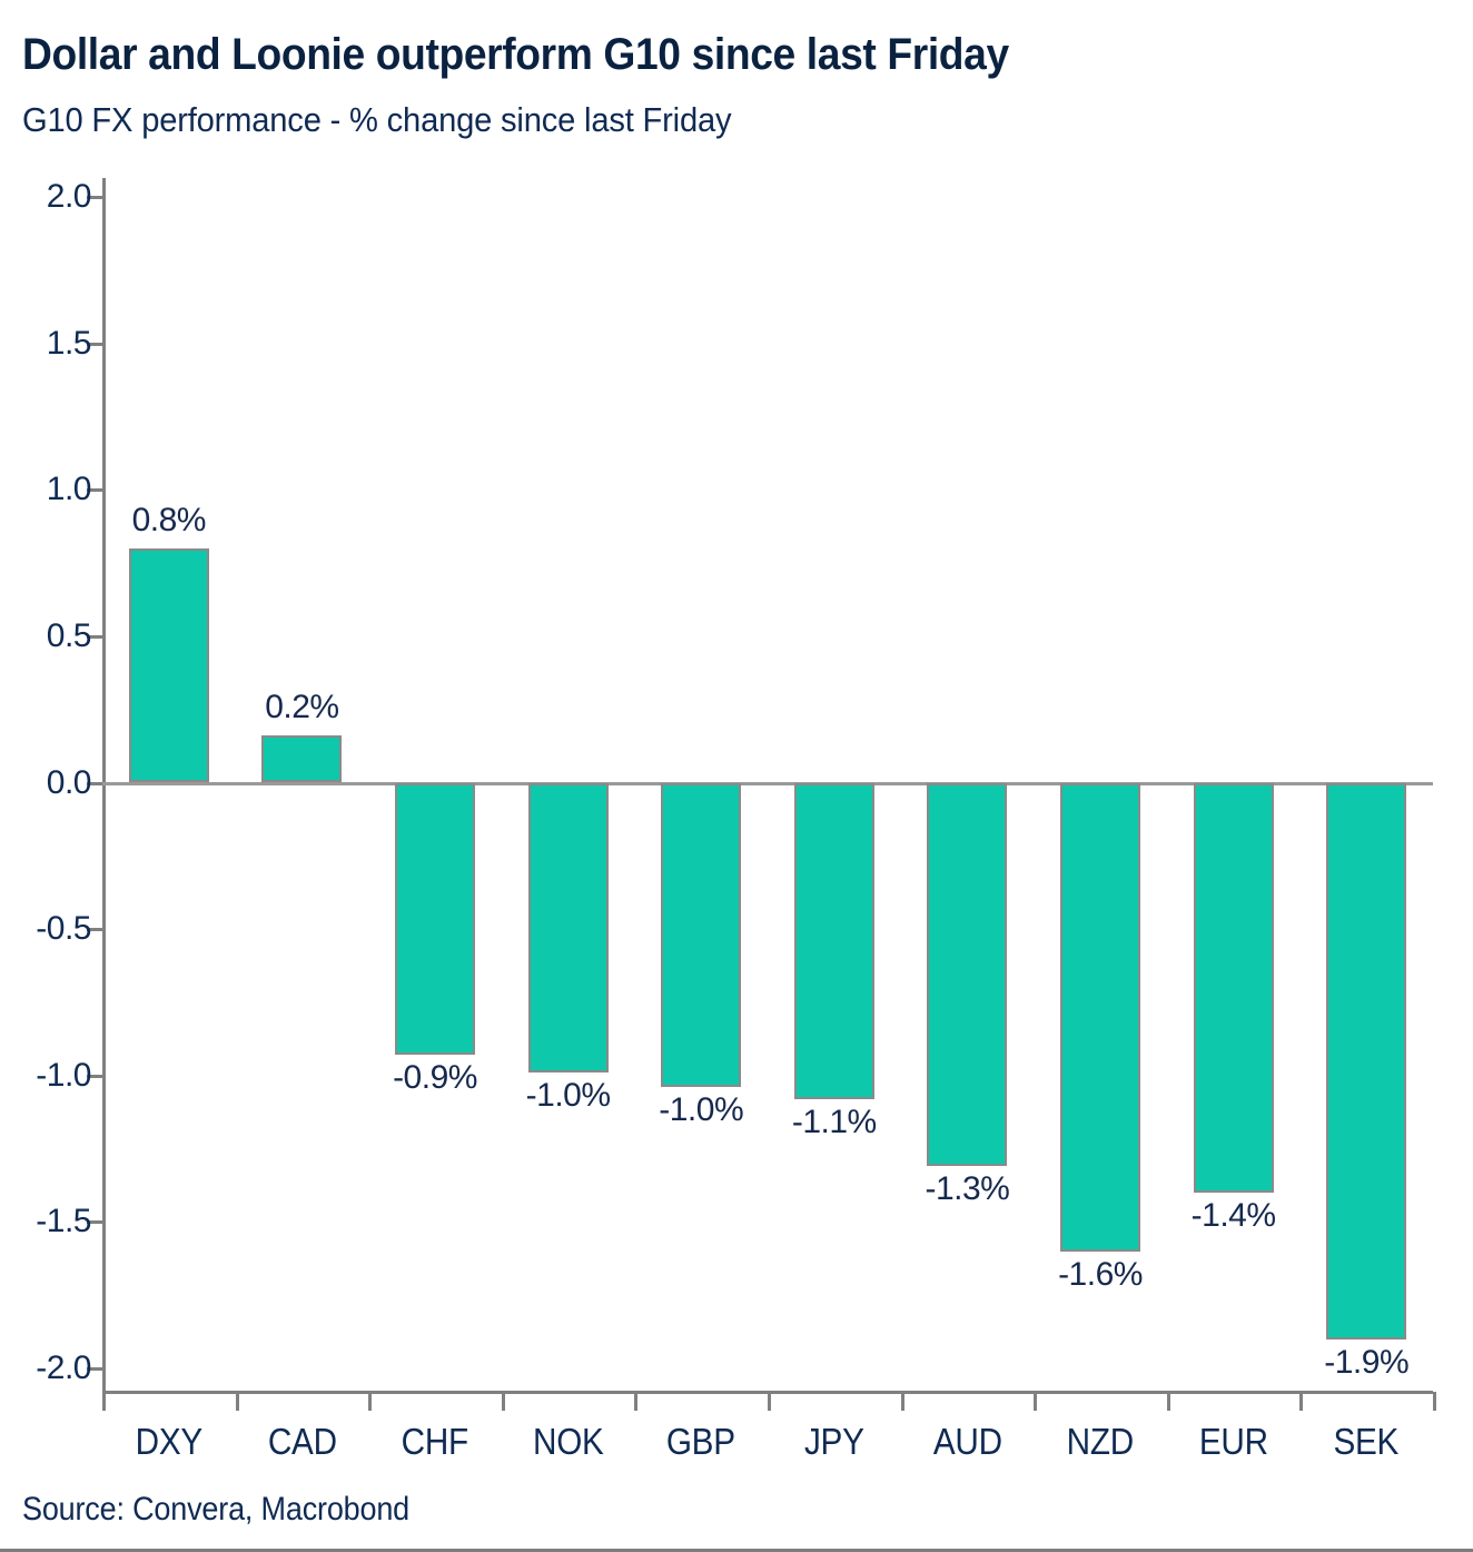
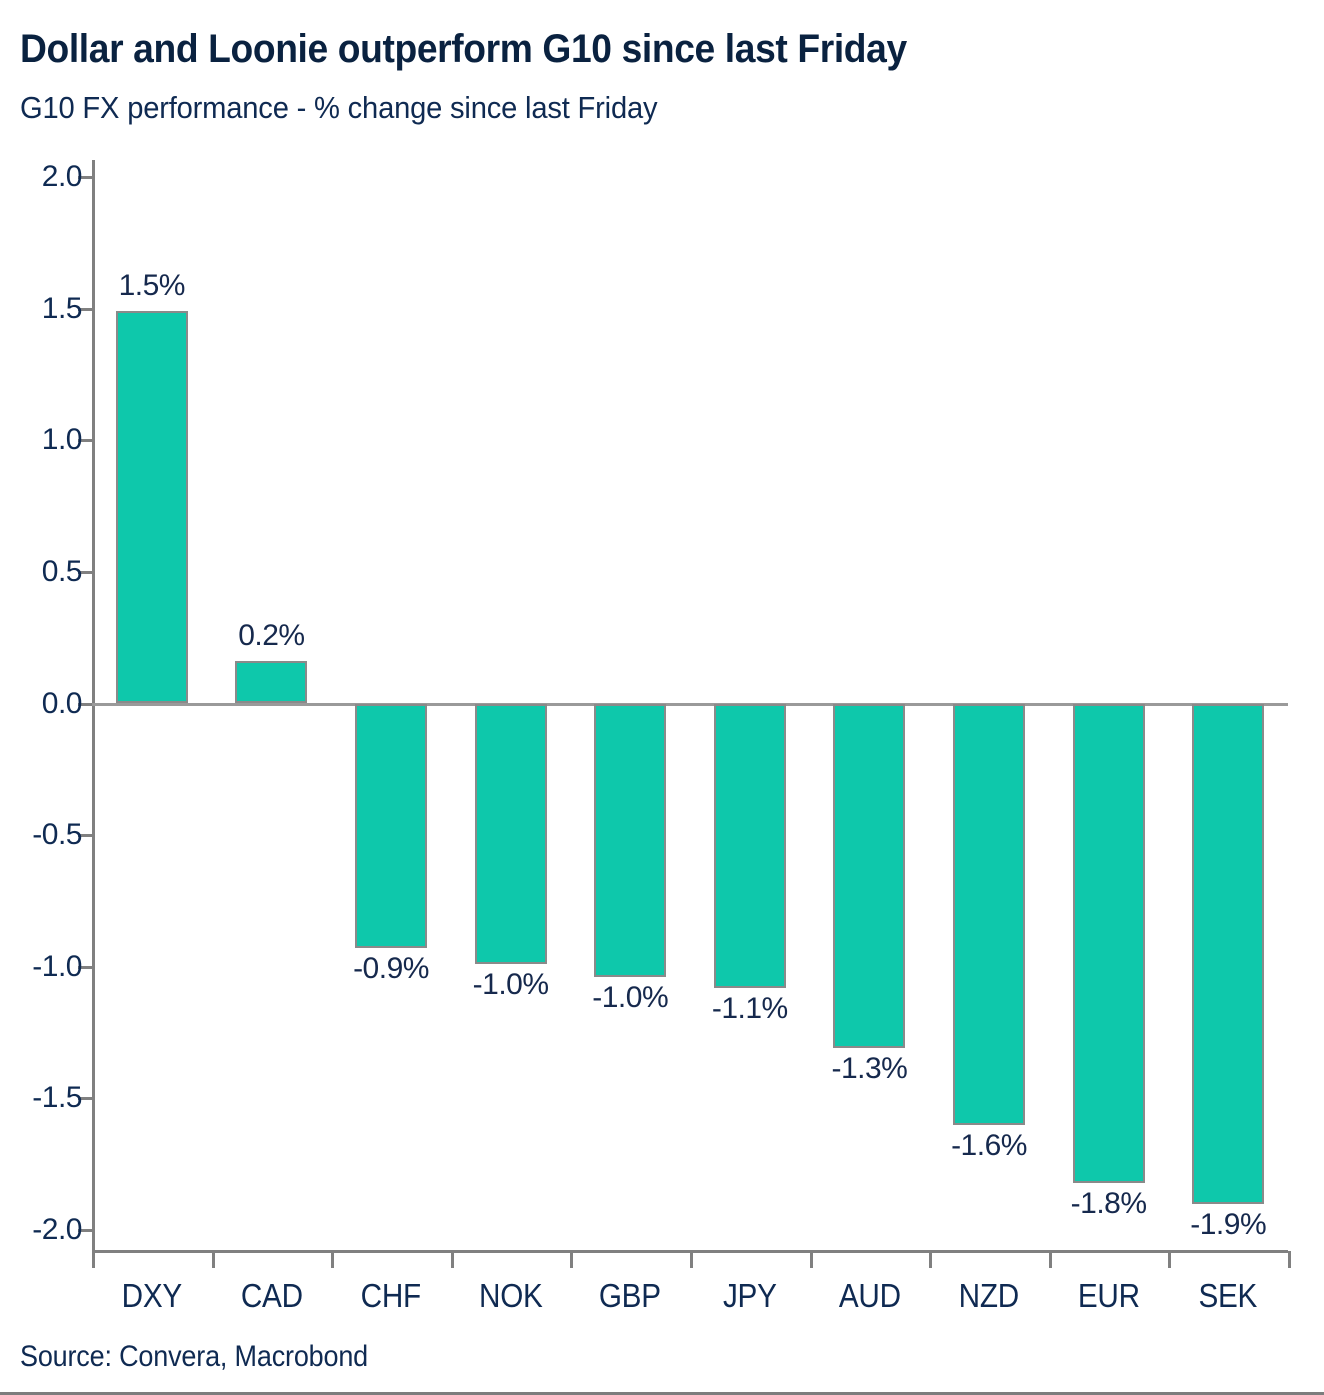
DXY: 0.8% -> 1.5%
EUR: -1.4% -> -1.8%
